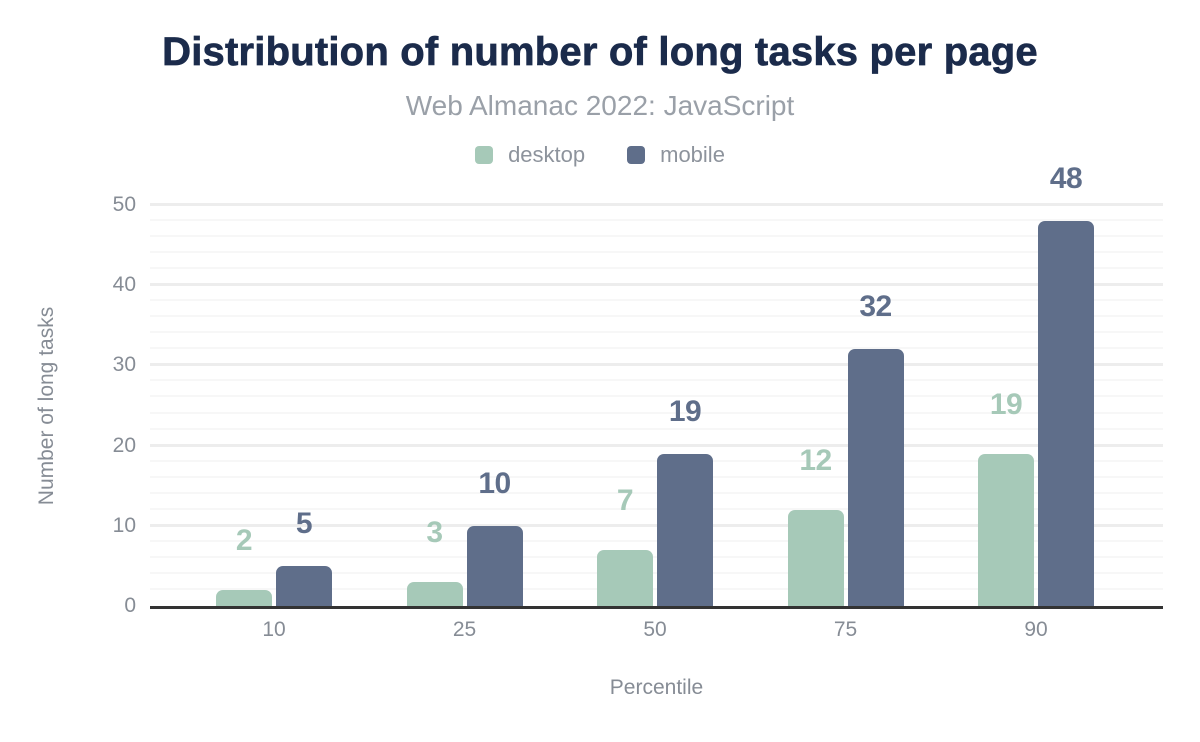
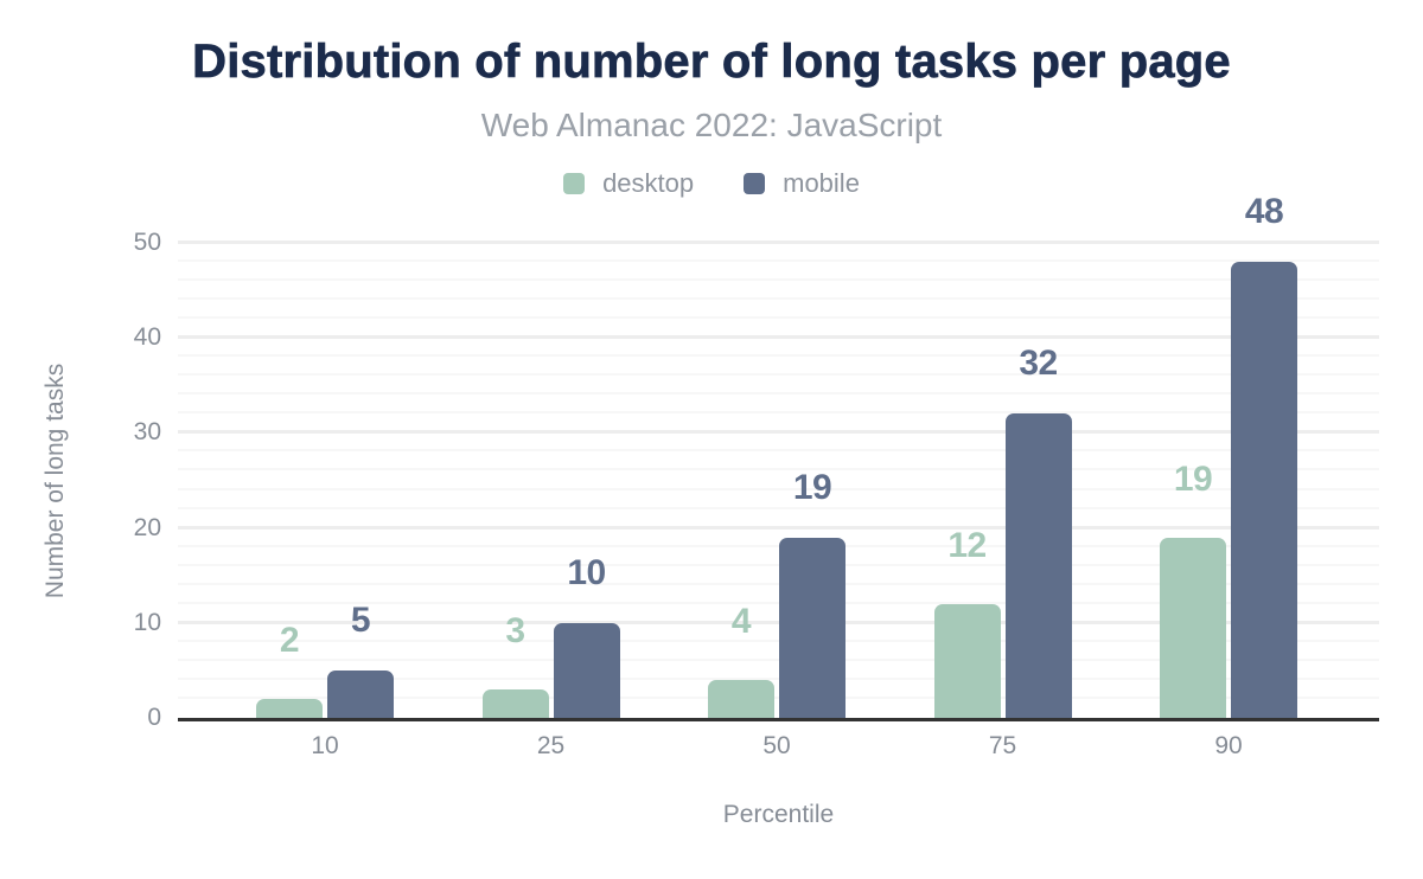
desktop/50: 7 -> 4
